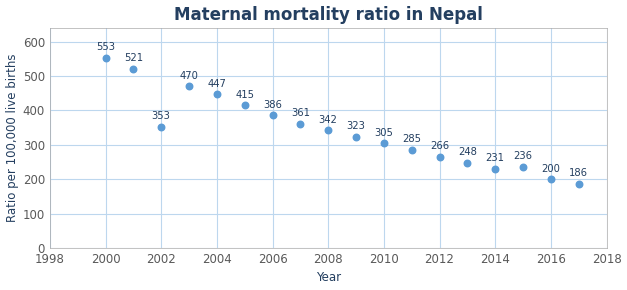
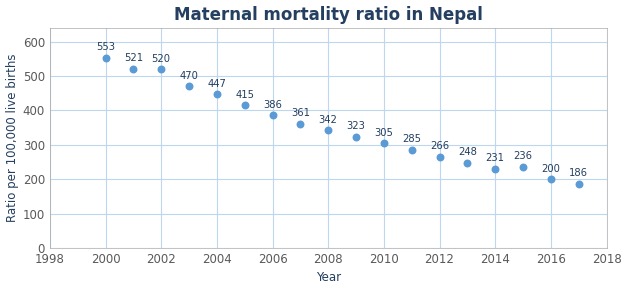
2002: 353 -> 520
